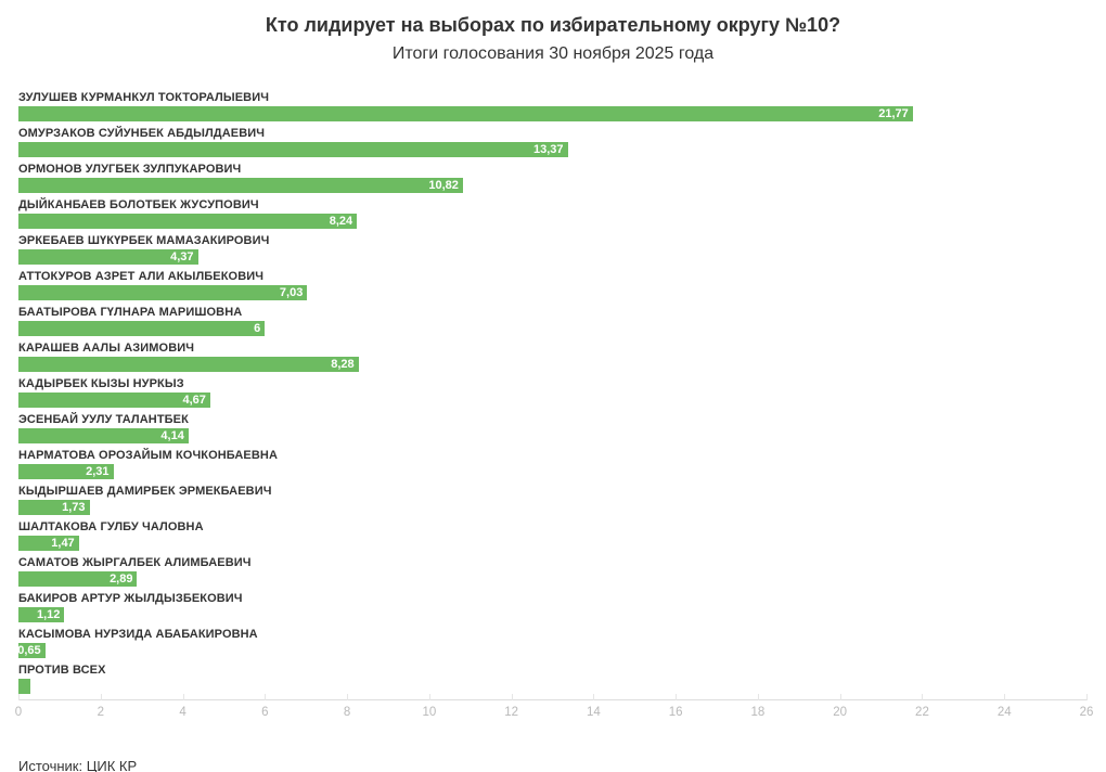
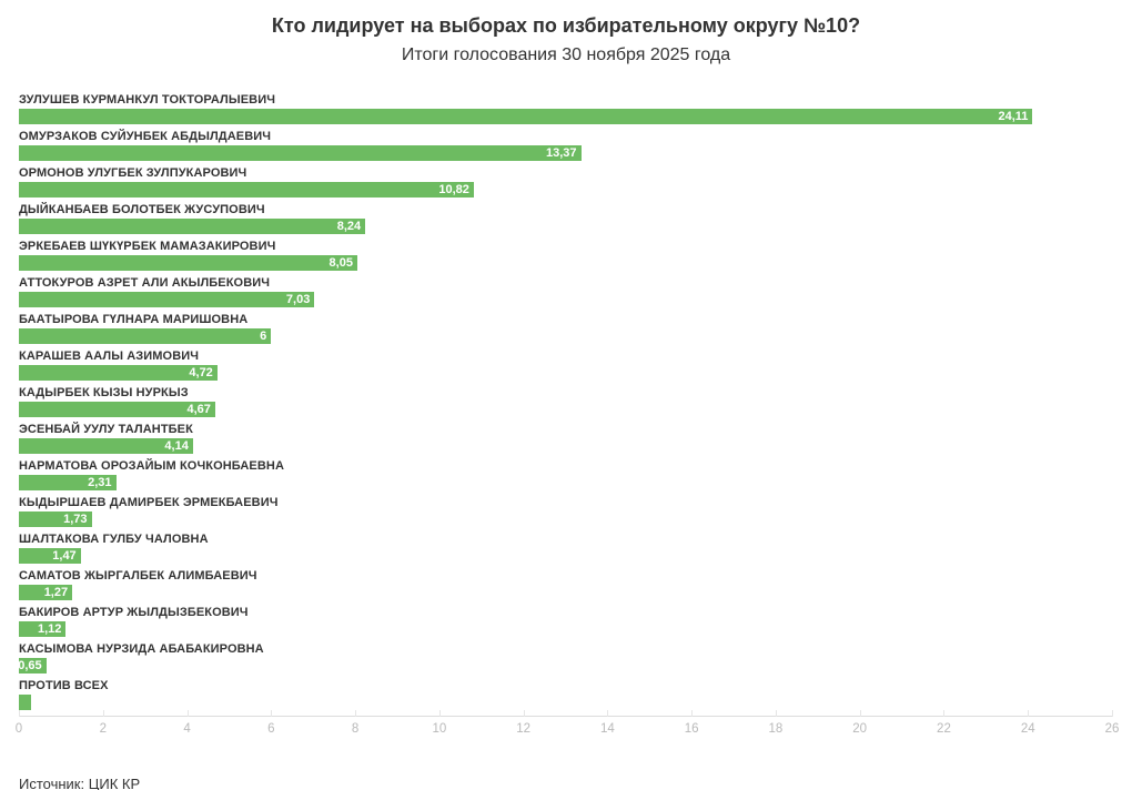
ЗУЛУШЕВ КУРМАНКУЛ ТОКТОРАЛЫЕВИЧ: 21,77 -> 24,11
ЭРКЕБАЕВ ШҮКҮРБЕК МАМАЗАКИРОВИЧ: 4,37 -> 8,05
КАРАШЕВ ААЛЫ АЗИМОВИЧ: 8,28 -> 4,72
САМАТОВ ЖЫРГАЛБЕК АЛИМБАЕВИЧ: 2,89 -> 1,27
